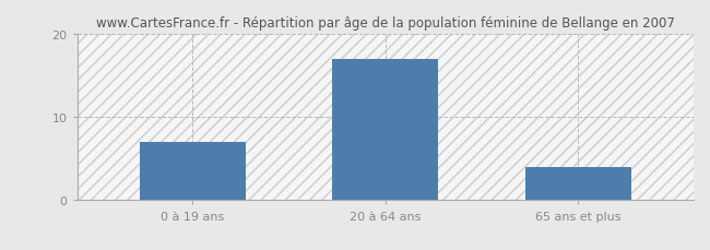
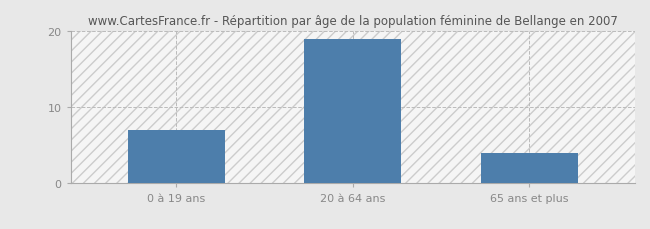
20 à 64 ans: 17 -> 19
